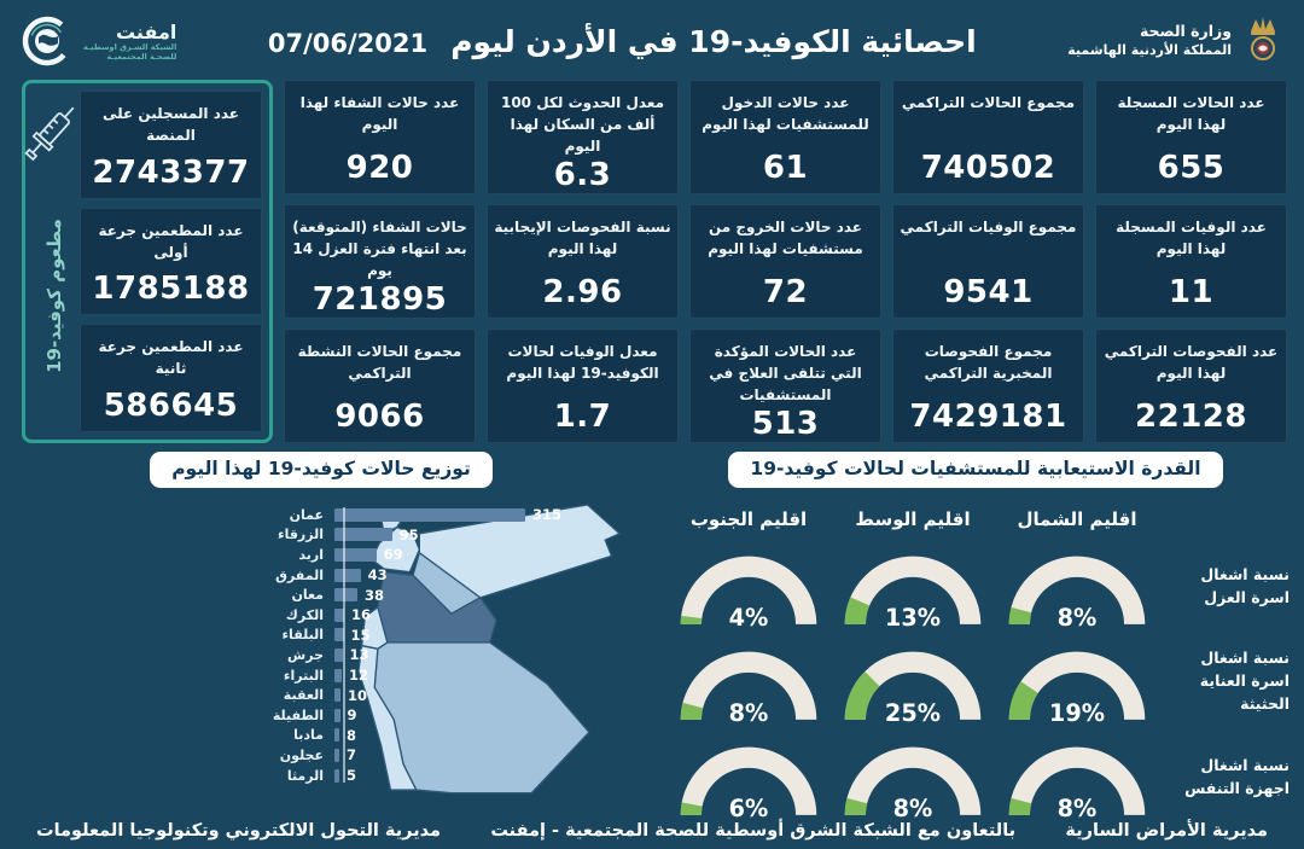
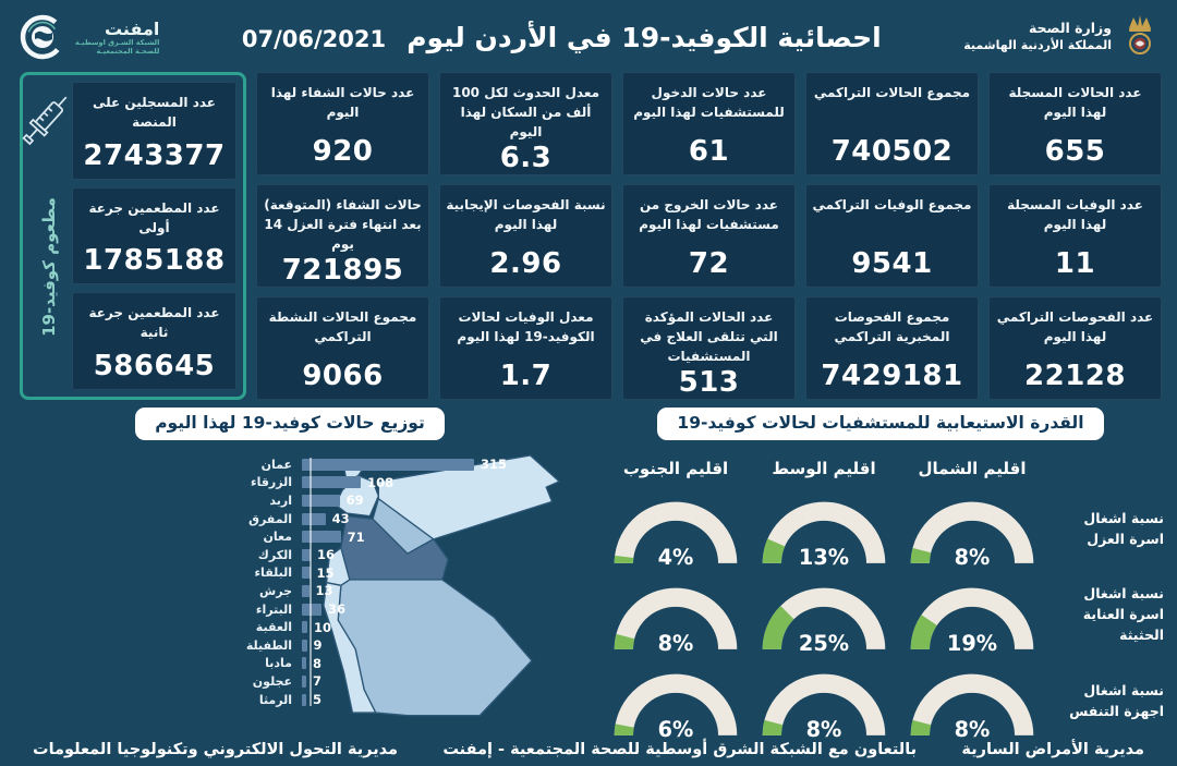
توزيع حالات كوفيد-19 لهذا اليوم/الزرقاء: 95 -> 108
توزيع حالات كوفيد-19 لهذا اليوم/معان: 38 -> 71
توزيع حالات كوفيد-19 لهذا اليوم/البتراء: 12 -> 36
